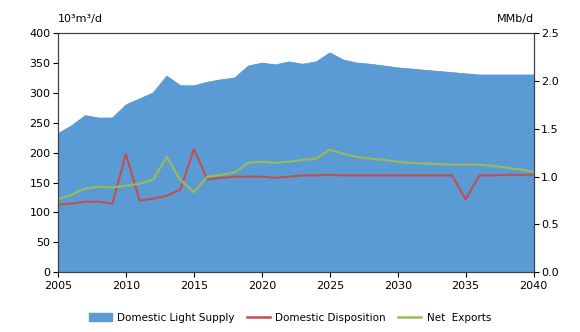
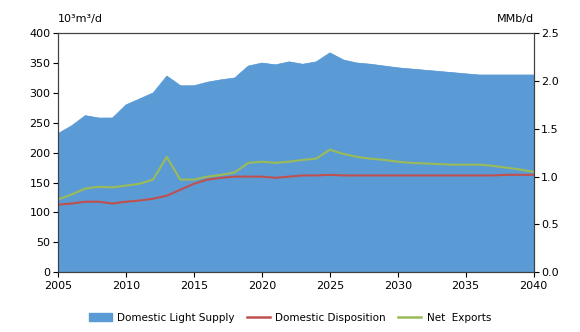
Domestic Disposition/2010: 198 -> 118
Domestic Disposition/2015: 206 -> 148
Net Exports/2015: 134 -> 155
Domestic Disposition/2035: 122 -> 162
